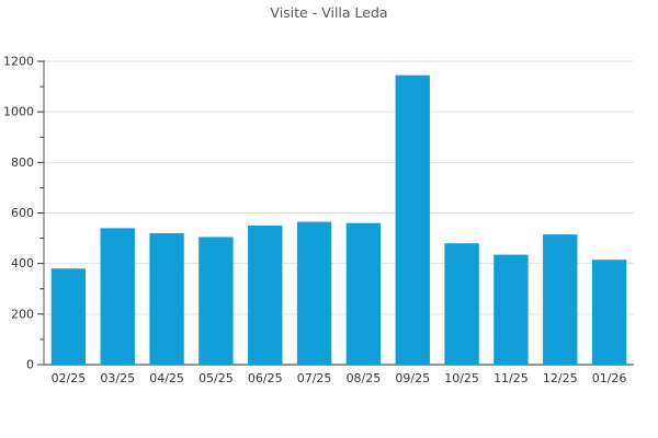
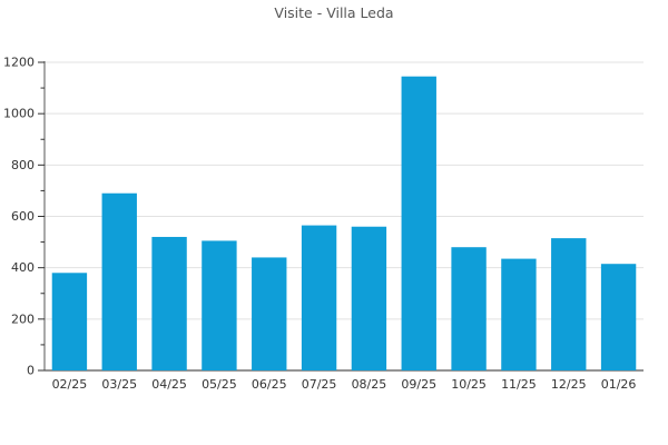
03/25: 540 -> 690
06/25: 550 -> 440
